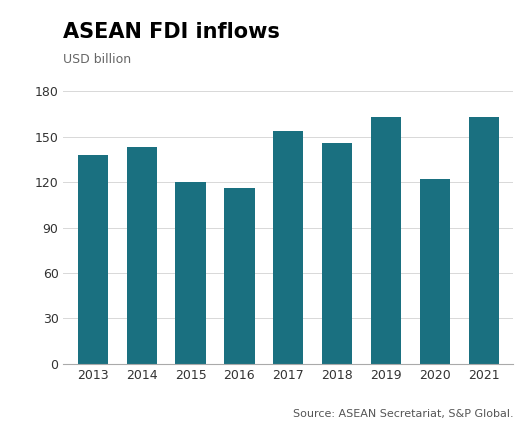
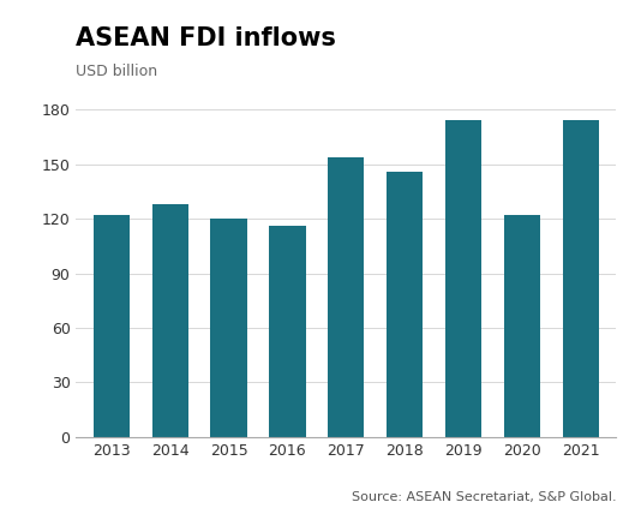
2013: 138 -> 122
2014: 143 -> 128
2019: 163 -> 174
2021: 163 -> 174
